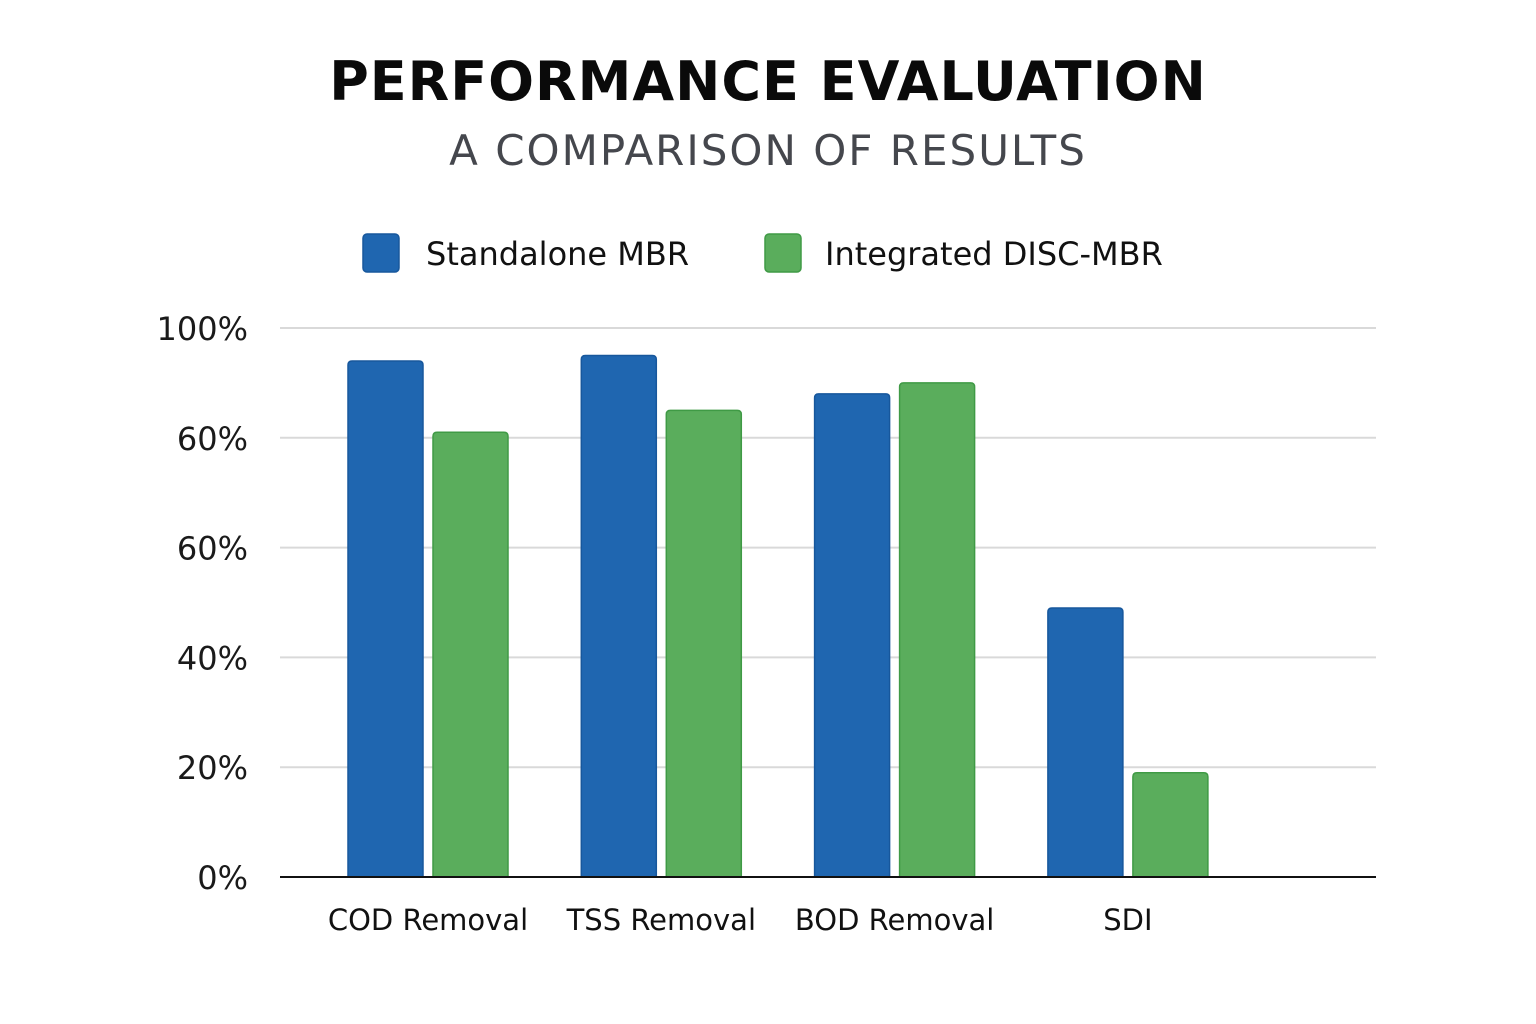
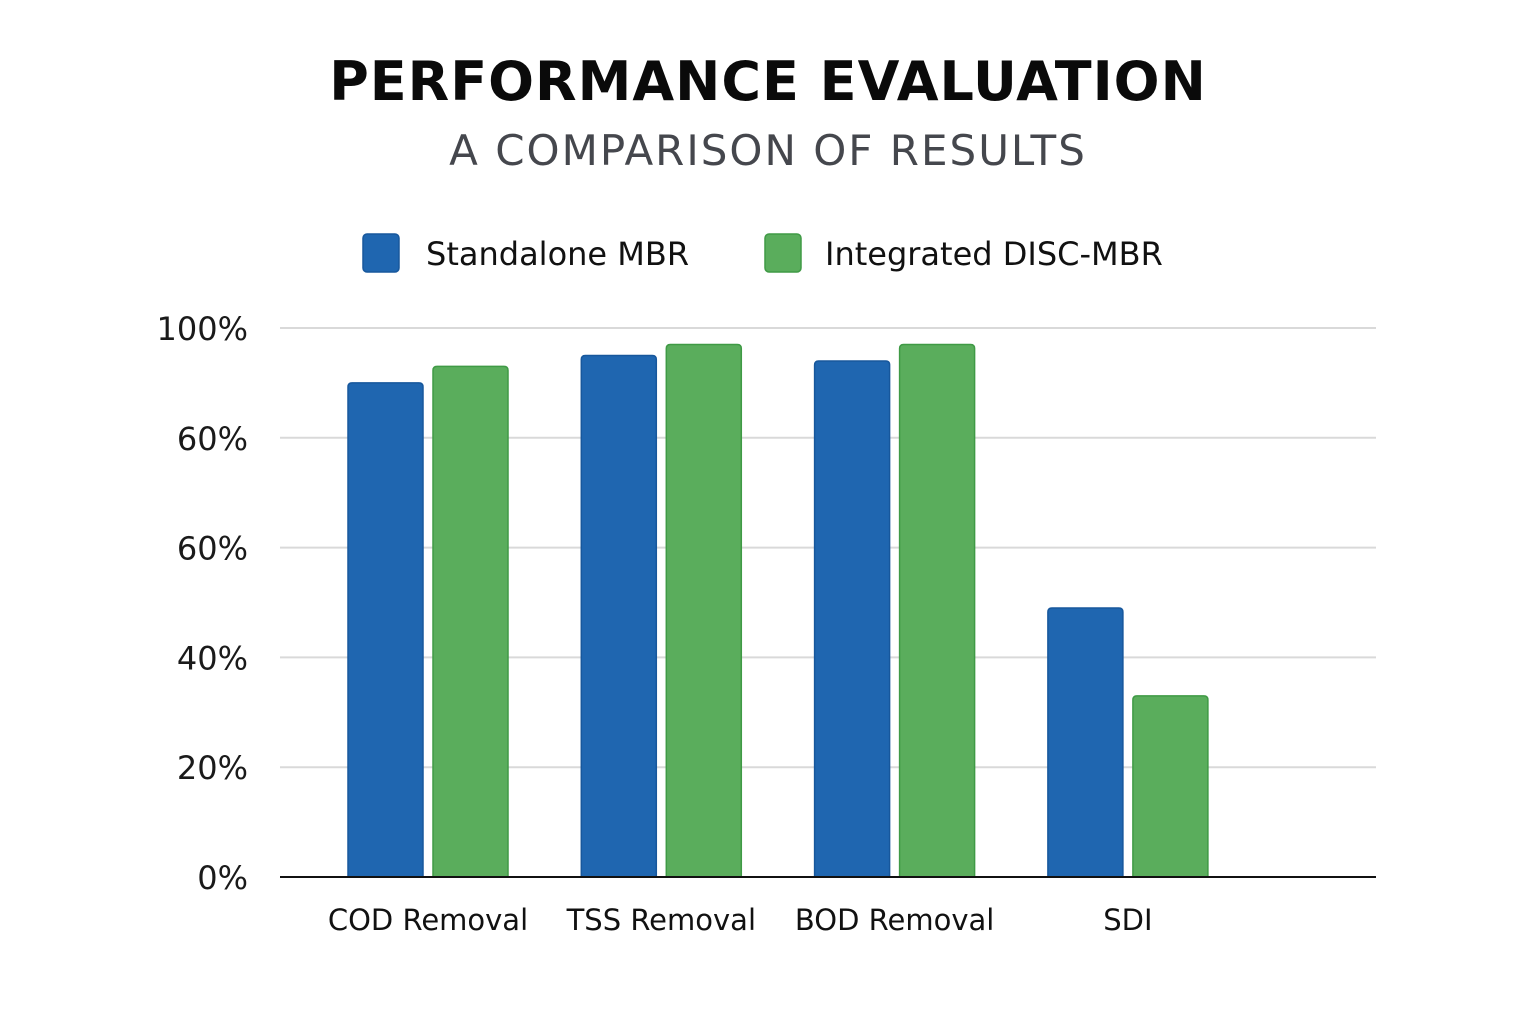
Standalone MBR/COD Removal: 94% -> 90%
Integrated DISC-MBR/COD Removal: 81% -> 93%
Integrated DISC-MBR/TSS Removal: 85% -> 97%
Standalone MBR/BOD Removal: 88% -> 94%
Integrated DISC-MBR/BOD Removal: 90% -> 97%
Integrated DISC-MBR/SDI: 19% -> 33%
